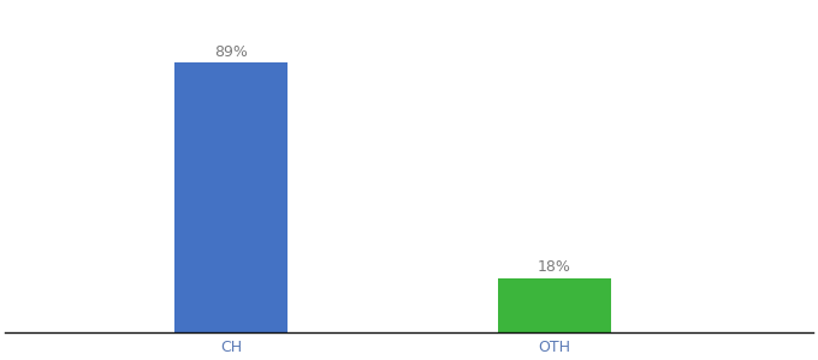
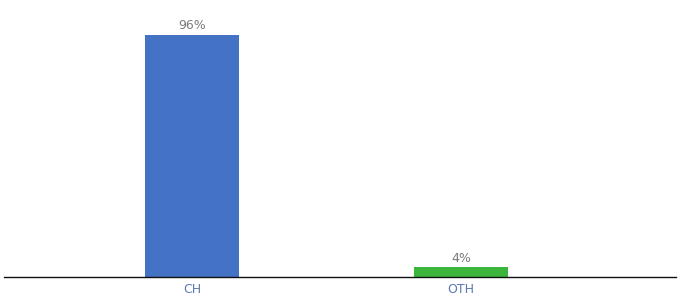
CH: 89% -> 96%
OTH: 18% -> 4%
